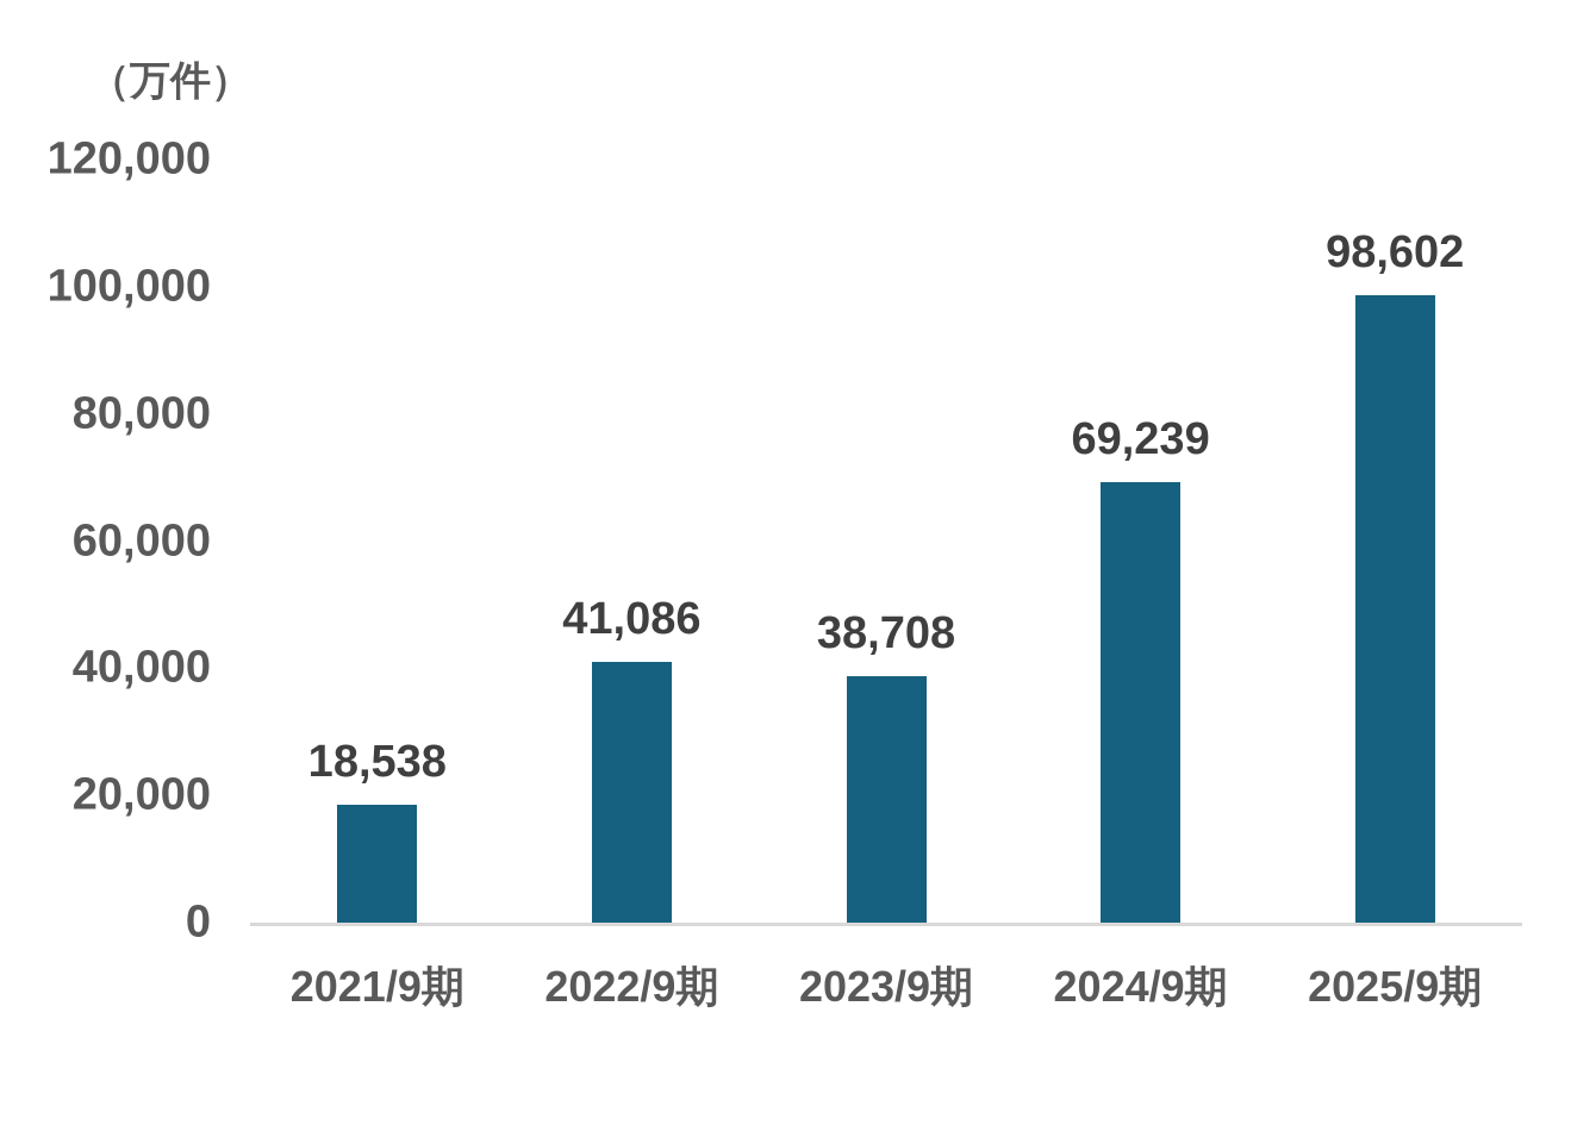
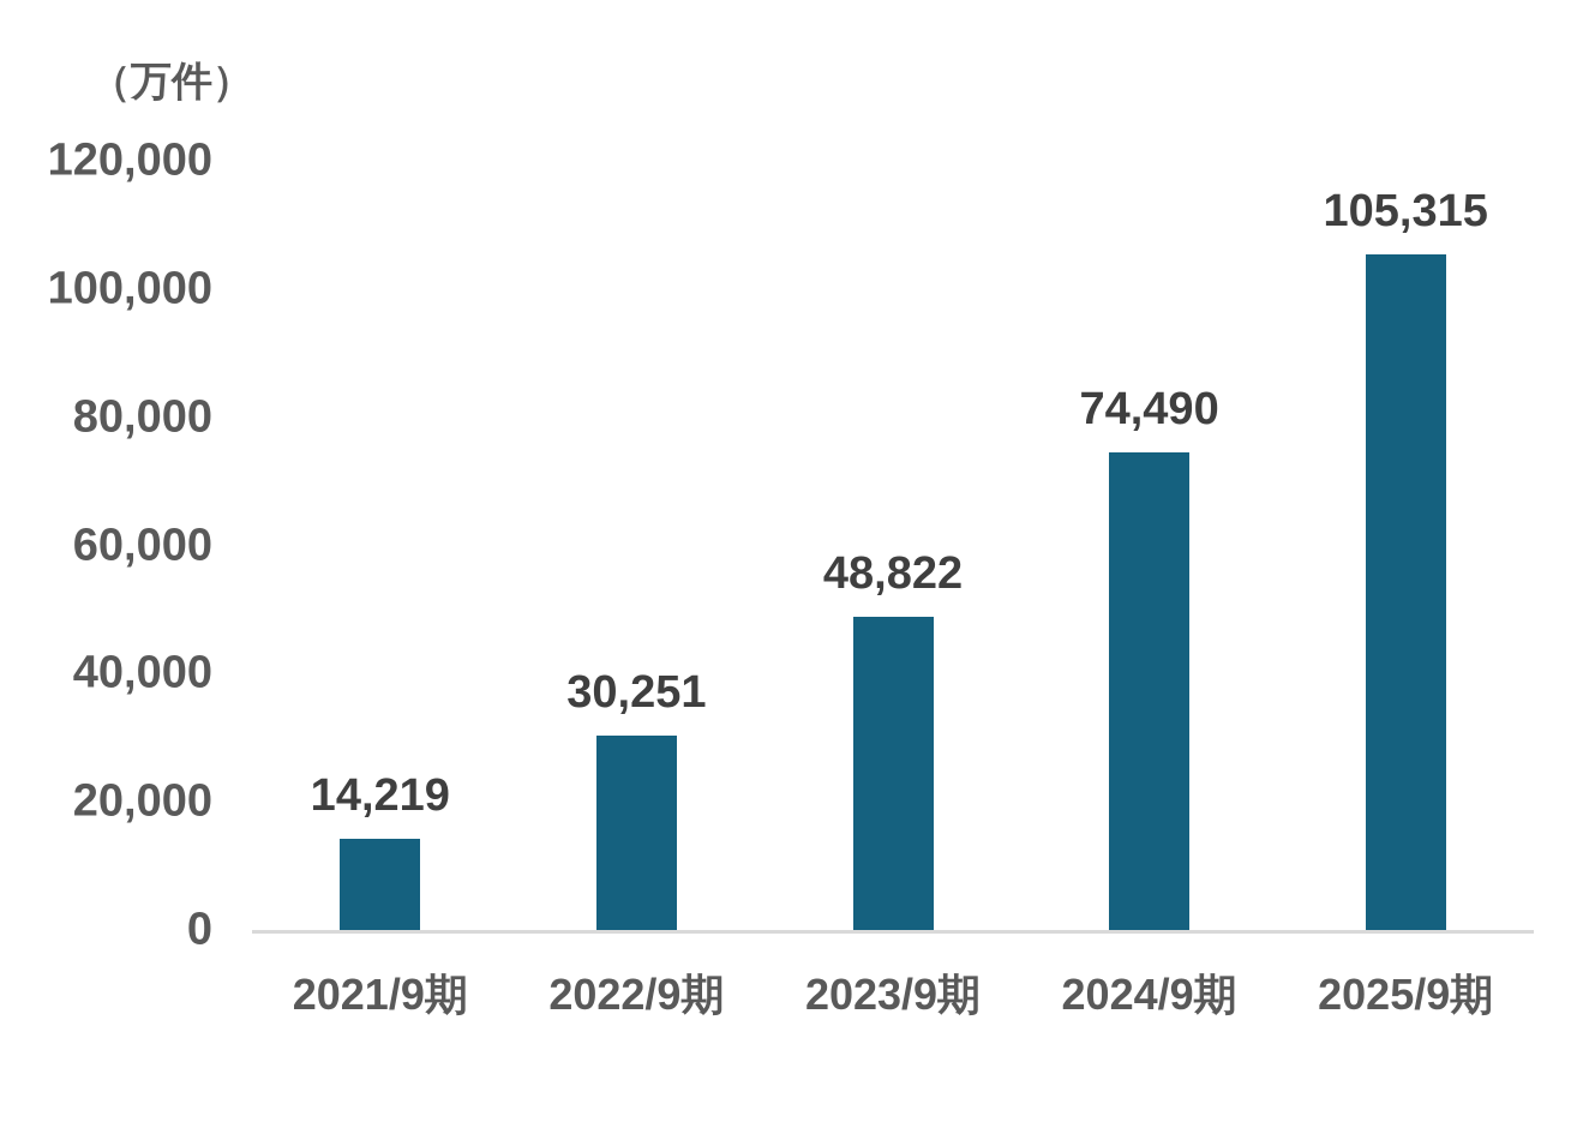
2021/9期: 18,538 -> 14,219
2022/9期: 41,086 -> 30,251
2023/9期: 38,708 -> 48,822
2024/9期: 69,239 -> 74,490
2025/9期: 98,602 -> 105,315
